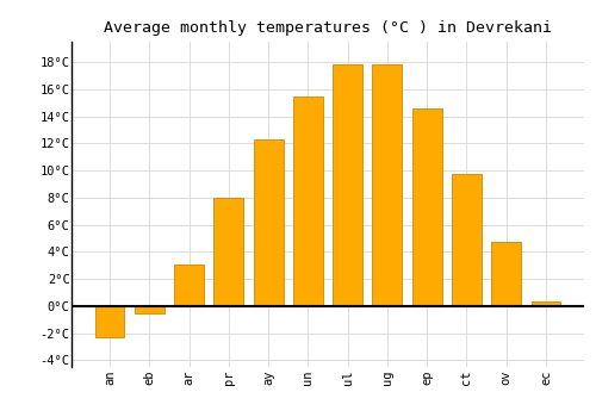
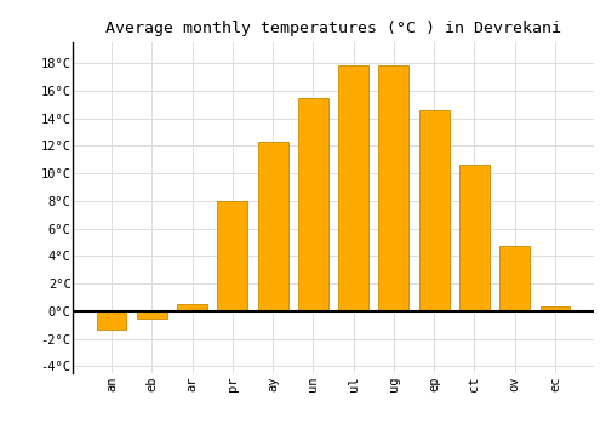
an: -2.3°C -> -1.3°C
ar: 3.1°C -> 0.5°C
ct: 9.7°C -> 10.6°C
